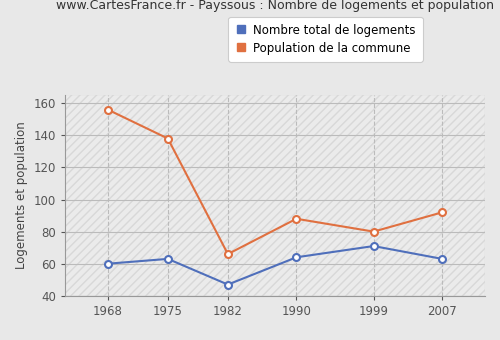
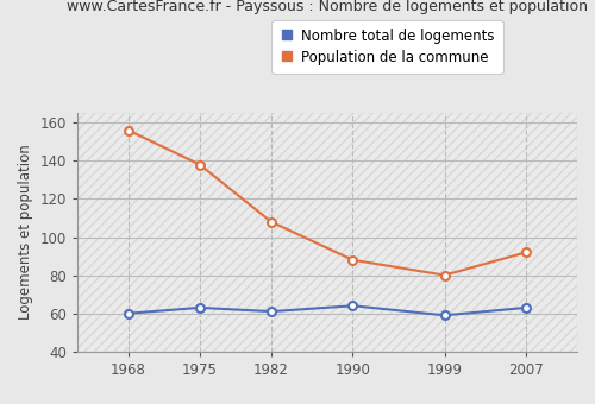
Nombre total de logements/1982: 47 -> 61
Population de la commune/1982: 66 -> 108
Nombre total de logements/1999: 71 -> 59
